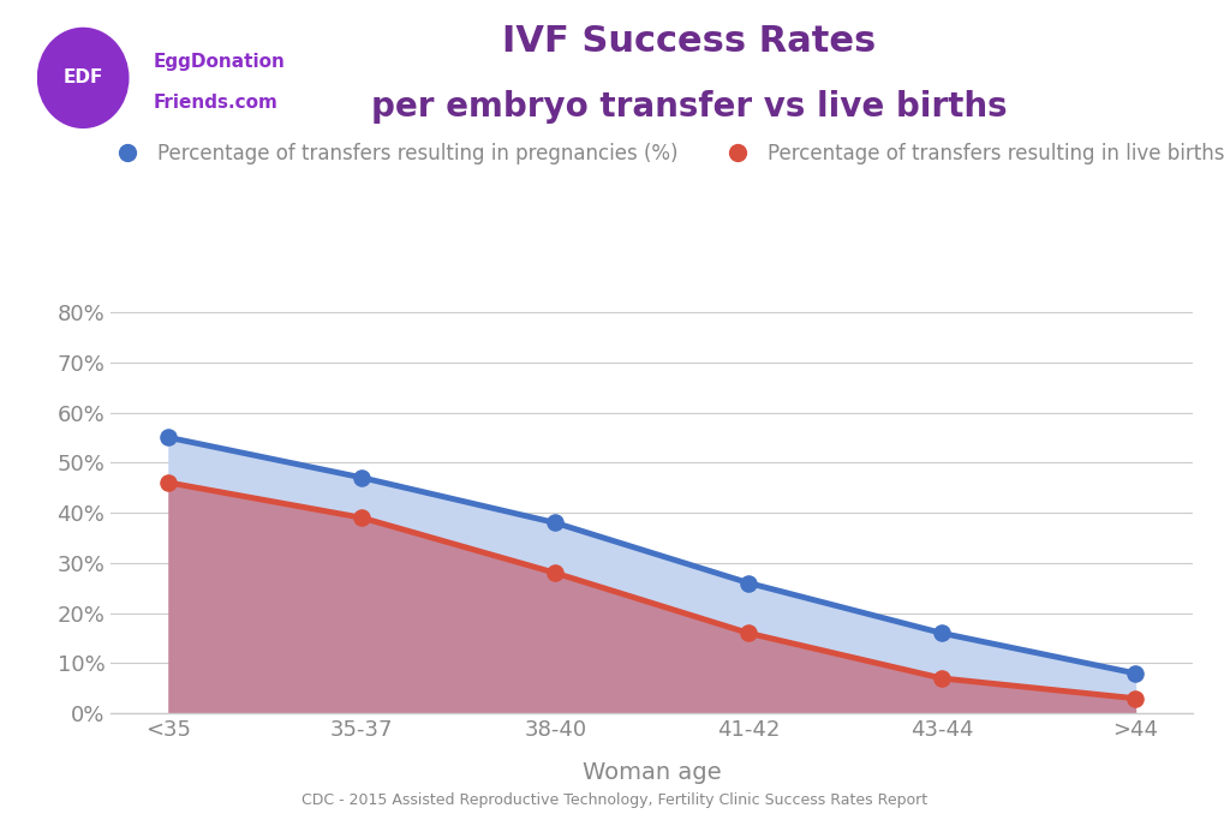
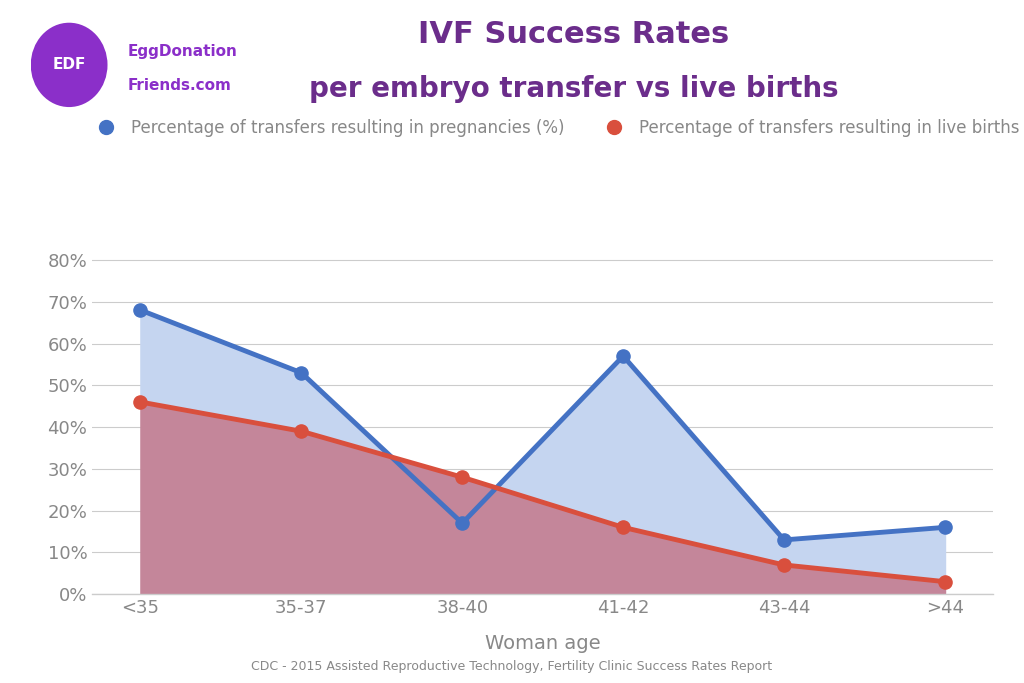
Percentage of transfers resulting in pregnancies (%)/<35: 55% -> 68%
Percentage of transfers resulting in pregnancies (%)/35-37: 47% -> 53%
Percentage of transfers resulting in pregnancies (%)/38-40: 38% -> 17%
Percentage of transfers resulting in pregnancies (%)/41-42: 26% -> 57%
Percentage of transfers resulting in pregnancies (%)/43-44: 16% -> 13%
Percentage of transfers resulting in pregnancies (%)/>44: 8% -> 16%
